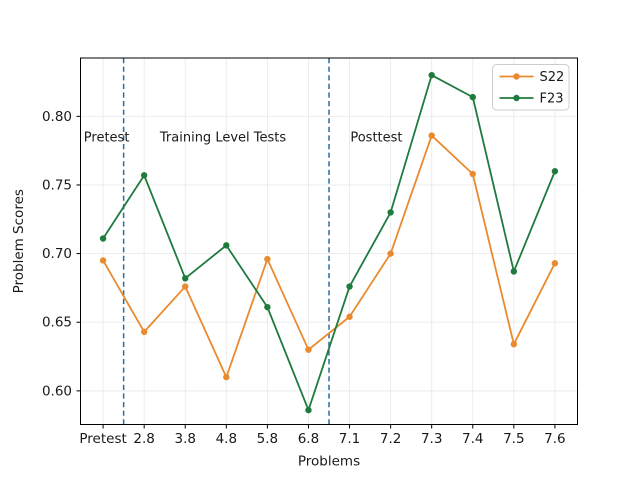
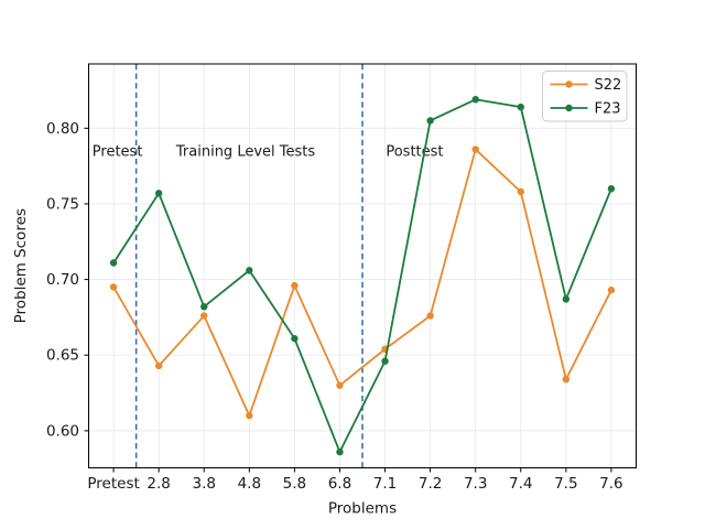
F23/7.1: 0.676 -> 0.646
S22/7.2: 0.700 -> 0.676
F23/7.2: 0.730 -> 0.805
F23/7.3: 0.830 -> 0.819
